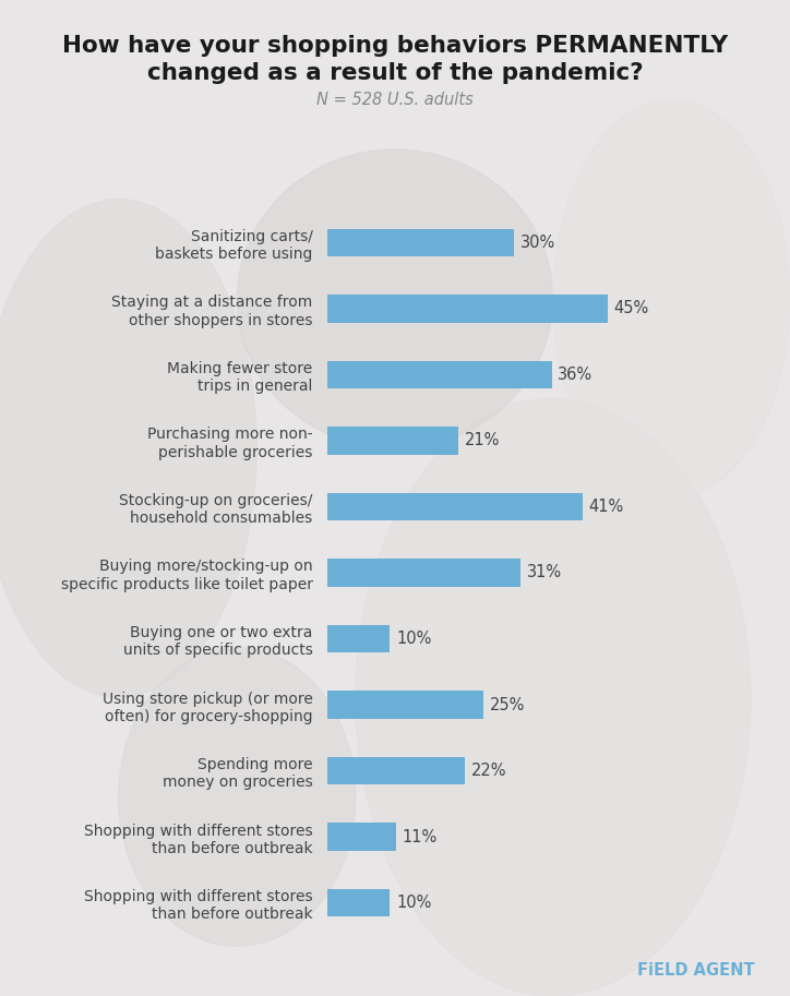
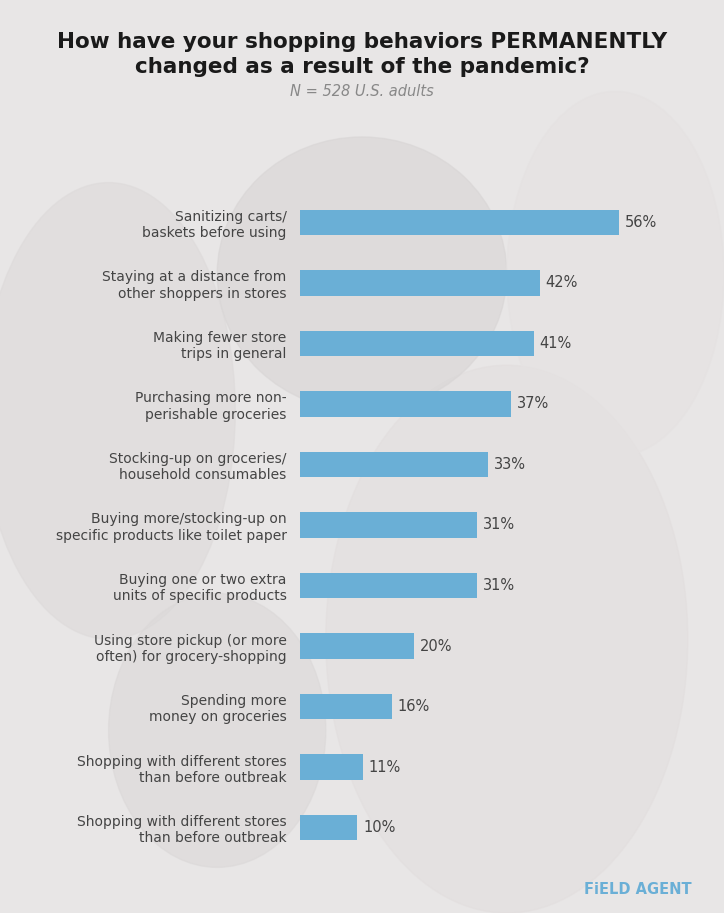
Sanitizing carts/ baskets before using: 30% -> 56%
Staying at a distance from other shoppers in stores: 45% -> 42%
Making fewer store trips in general: 36% -> 41%
Purchasing more non- perishable groceries: 21% -> 37%
Stocking-up on groceries/ household consumables: 41% -> 33%
Buying one or two extra units of specific products: 10% -> 31%
Using store pickup (or more often) for grocery-shopping: 25% -> 20%
Spending more money on groceries: 22% -> 16%
